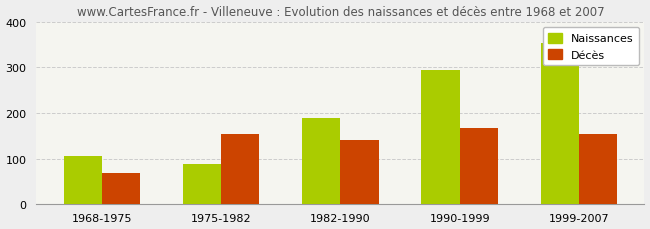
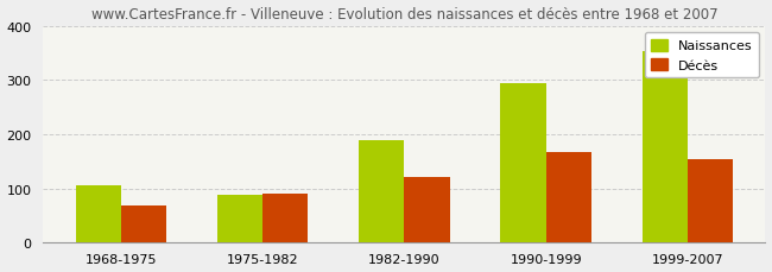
Décès/1975-1982: 155 -> 91
Décès/1982-1990: 140 -> 121
